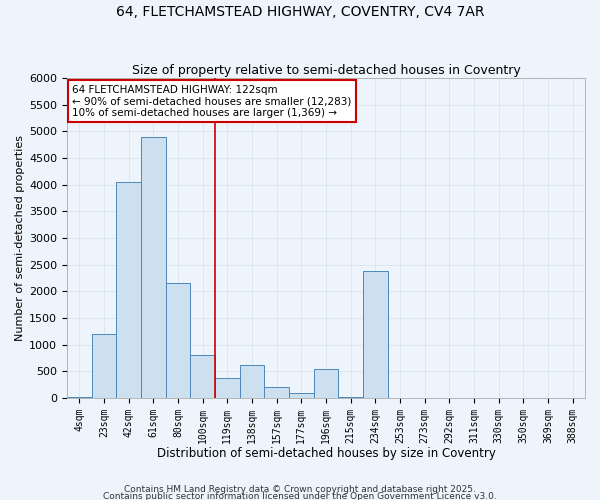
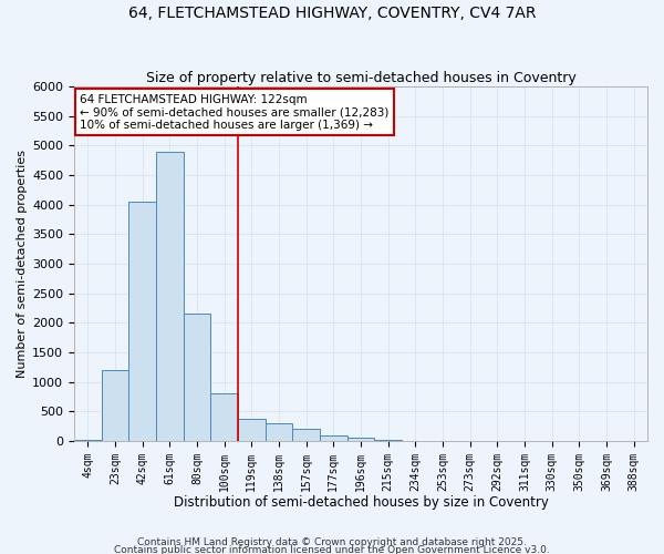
138sqm: 620 -> 290
196sqm: 540 -> 50
234sqm: 2380 -> 0
